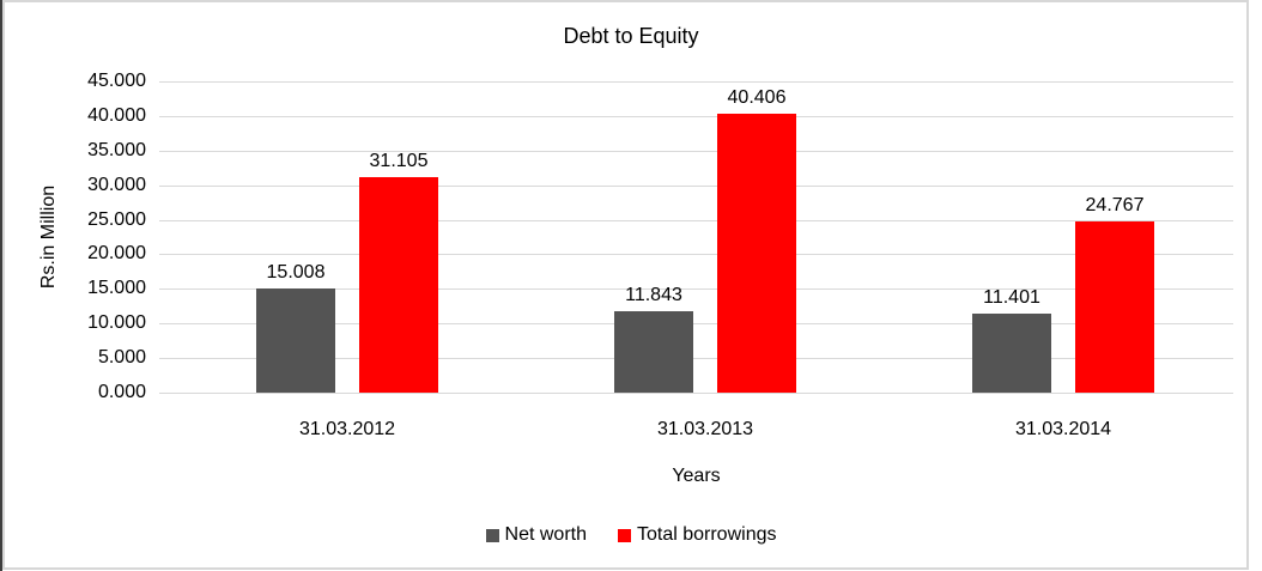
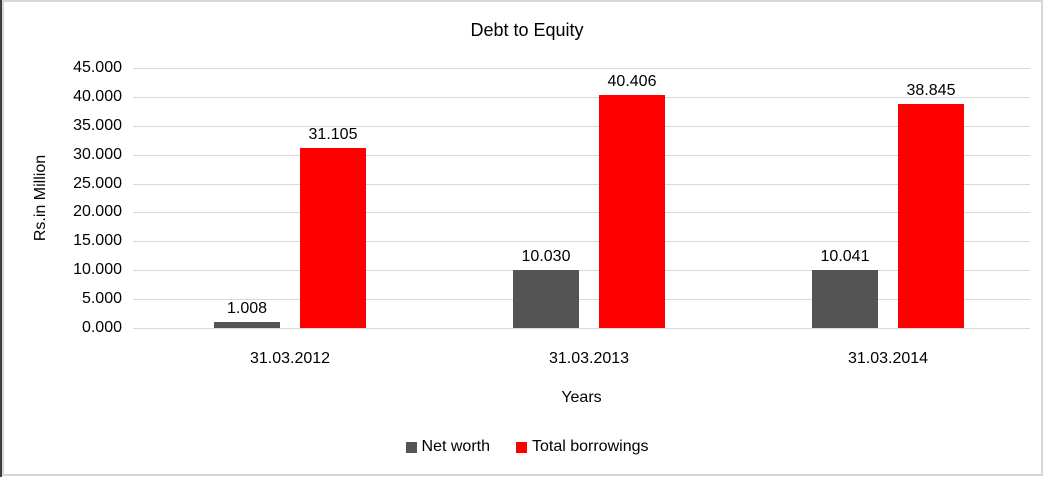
Net worth/31.03.2012: 15.008 -> 1.008
Net worth/31.03.2013: 11.843 -> 10.030
Net worth/31.03.2014: 11.401 -> 10.041
Total borrowings/31.03.2014: 24.767 -> 38.845
